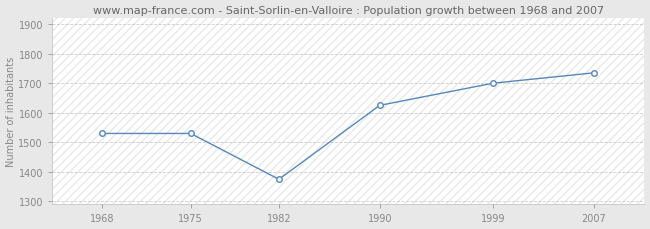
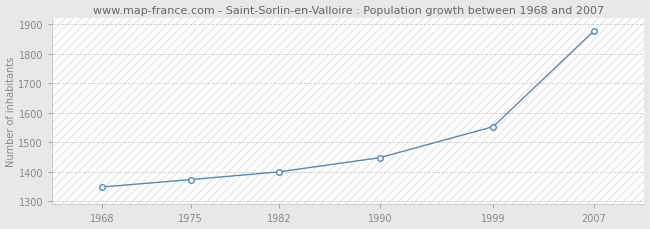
1968: 1530 -> 1349
1975: 1530 -> 1374
1982: 1375 -> 1400
1990: 1625 -> 1448
1999: 1700 -> 1553
2007: 1735 -> 1877
